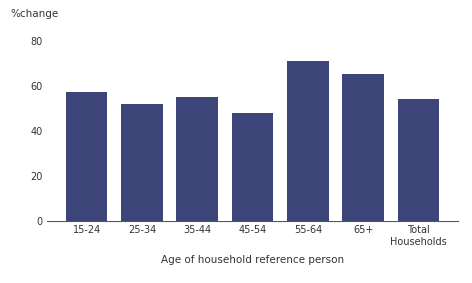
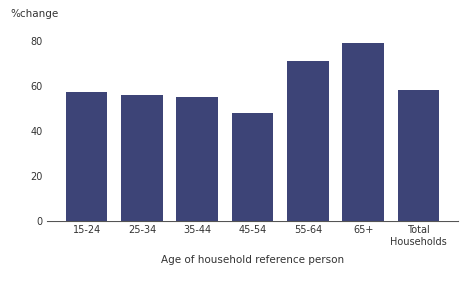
25-34: 52 -> 56
65+: 65 -> 79
Total Households: 54 -> 58
